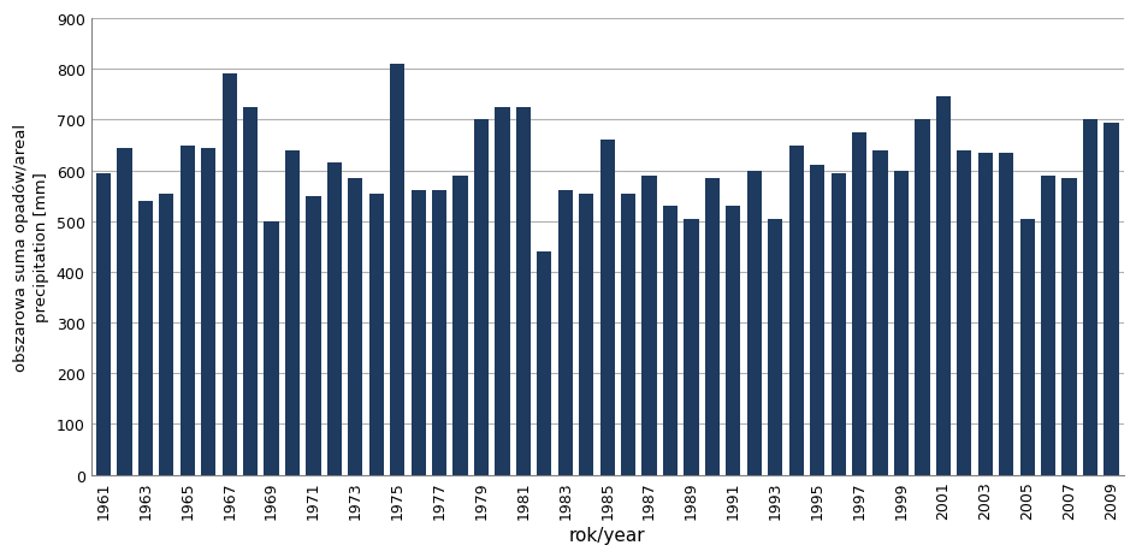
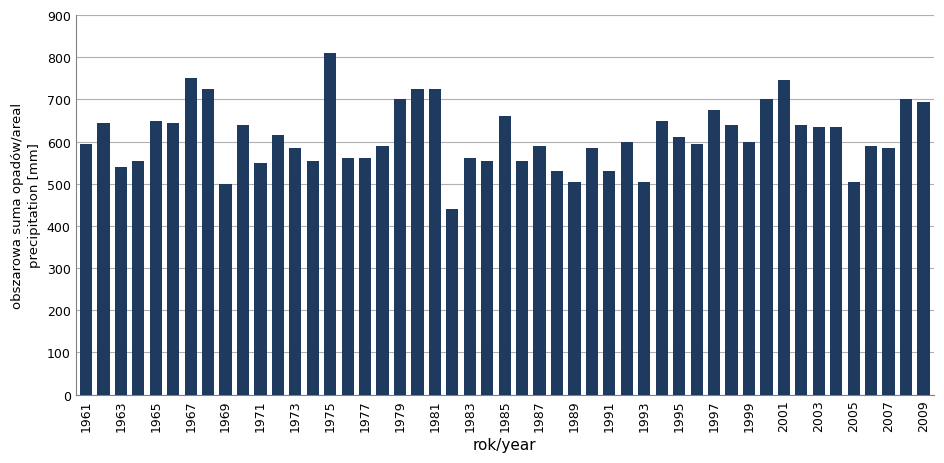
1967: 790 -> 750
